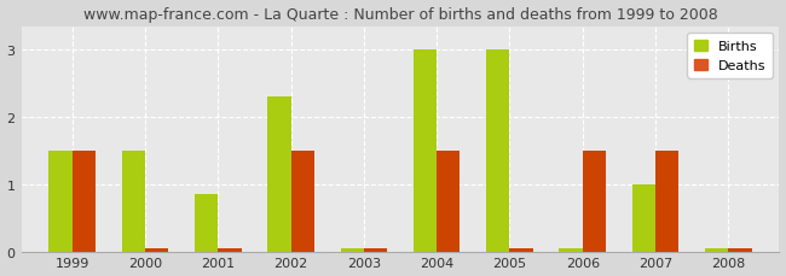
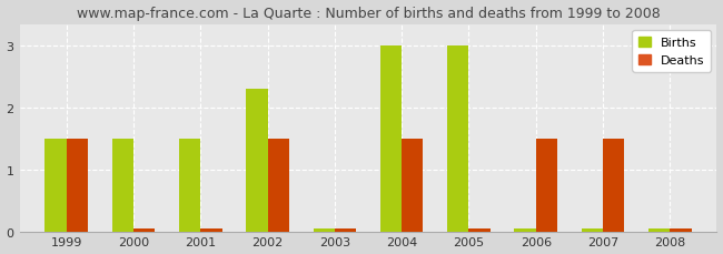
Births/2001: 0.86 -> 1.50
Births/2007: 1.00 -> 0.05
